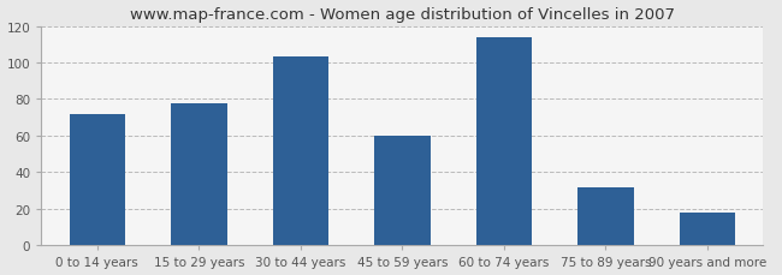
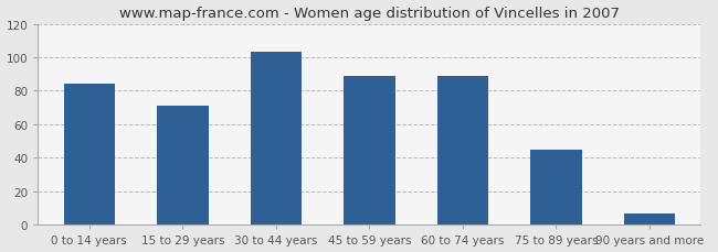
0 to 14 years: 72 -> 84
15 to 29 years: 78 -> 71
45 to 59 years: 60 -> 89
60 to 74 years: 114 -> 89
75 to 89 years: 32 -> 45
90 years and more: 18 -> 7
